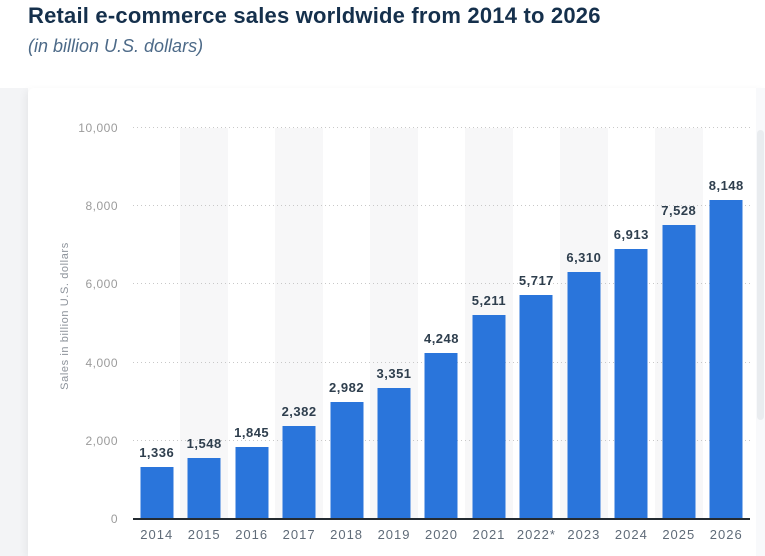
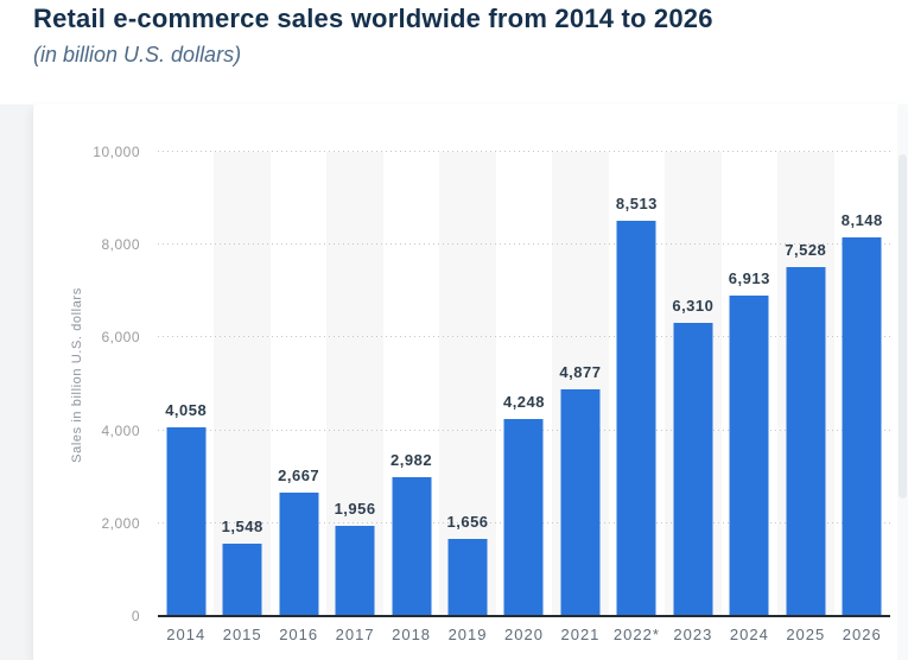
2014: 1,336 -> 4,058
2016: 1,845 -> 2,667
2017: 2,382 -> 1,956
2019: 3,351 -> 1,656
2021: 5,211 -> 4,877
2022*: 5,717 -> 8,513
